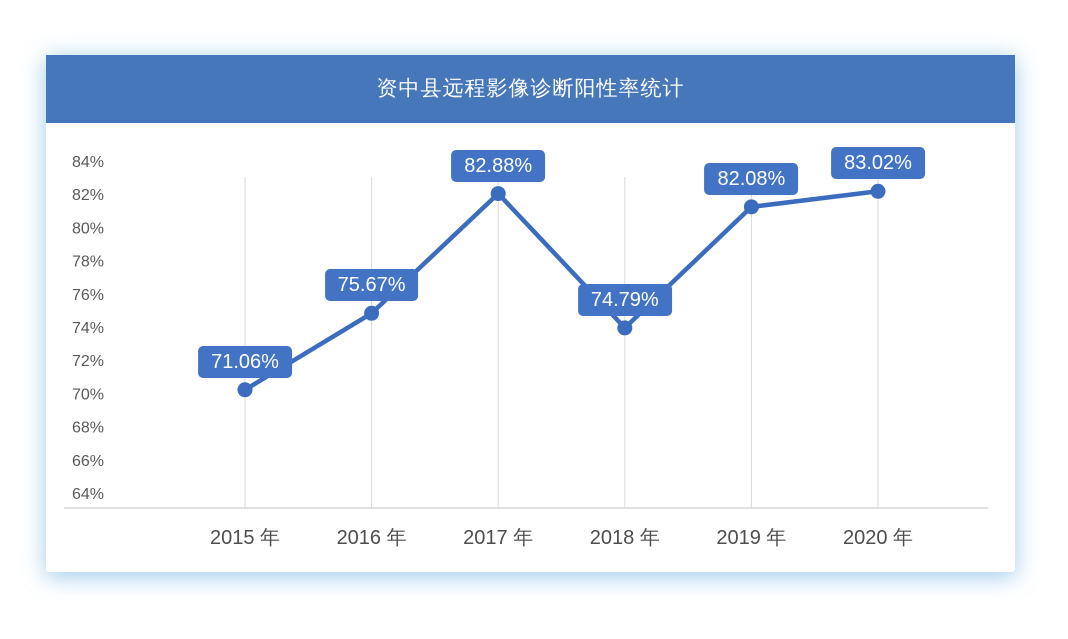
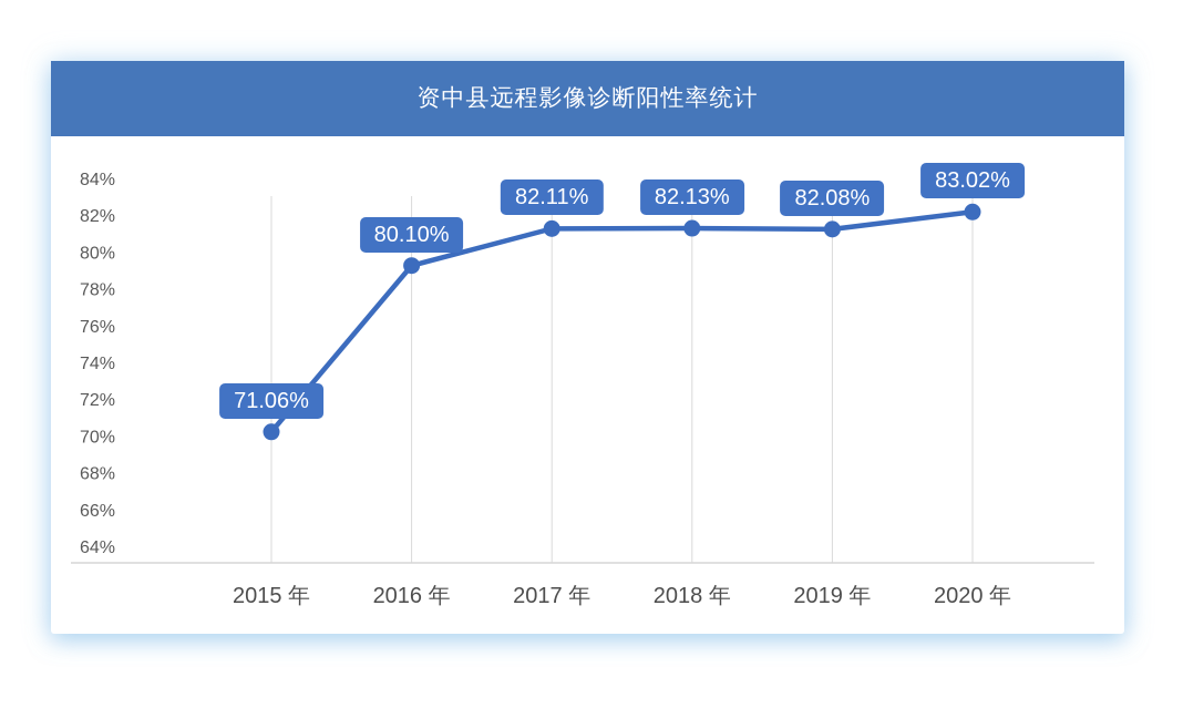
2016 年: 75.67% -> 80.10%
2017 年: 82.88% -> 82.11%
2018 年: 74.79% -> 82.13%
